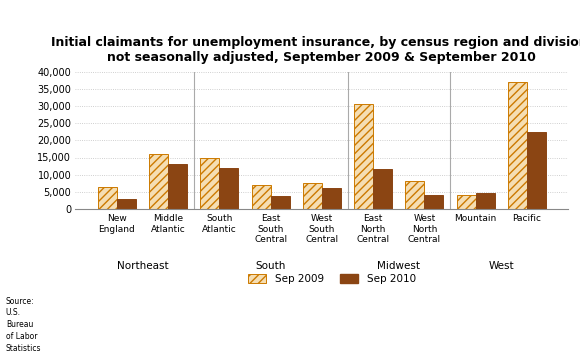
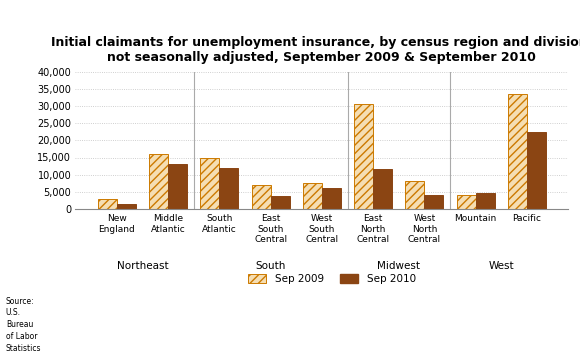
Sep 2009/New England: 6,500 -> 3,000
Sep 2010/New England: 3,000 -> 1,500
Sep 2009/Pacific: 37,000 -> 33,500
